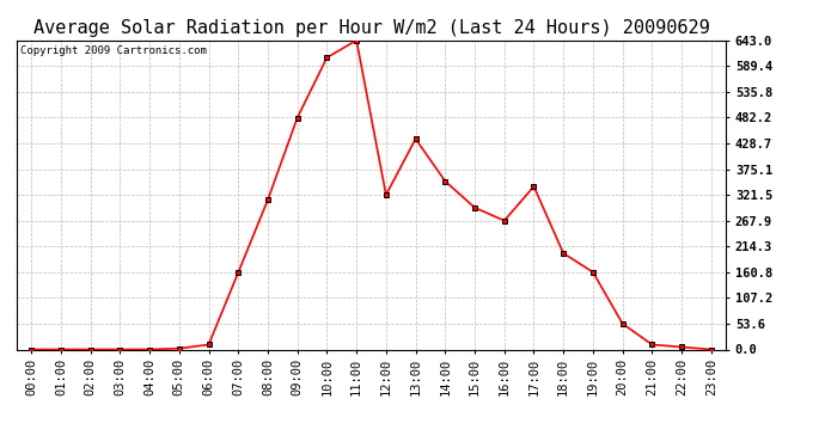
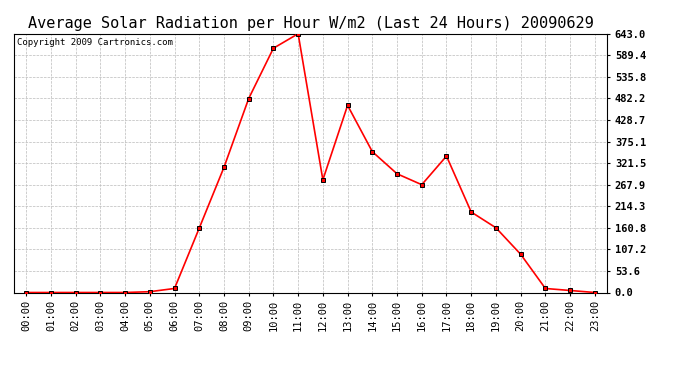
12:00: 322 -> 280
13:00: 438 -> 465
20:00: 54 -> 95
